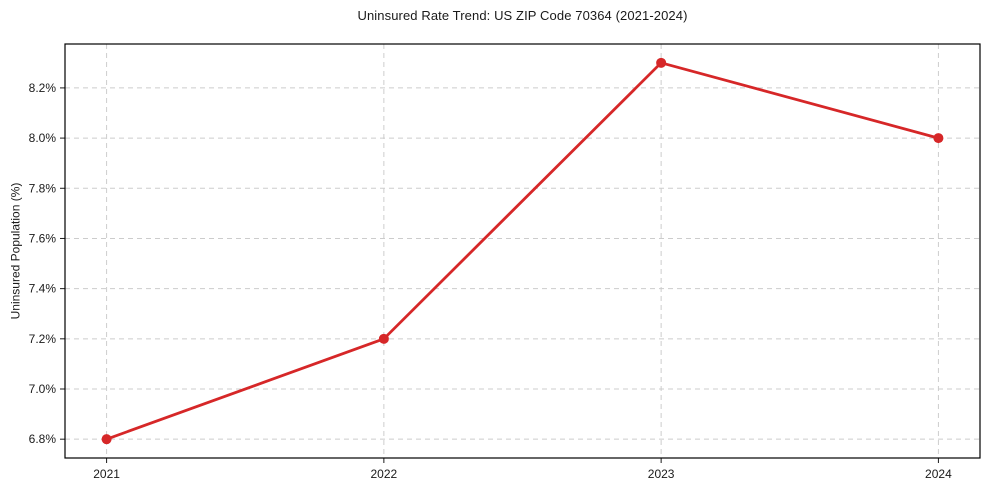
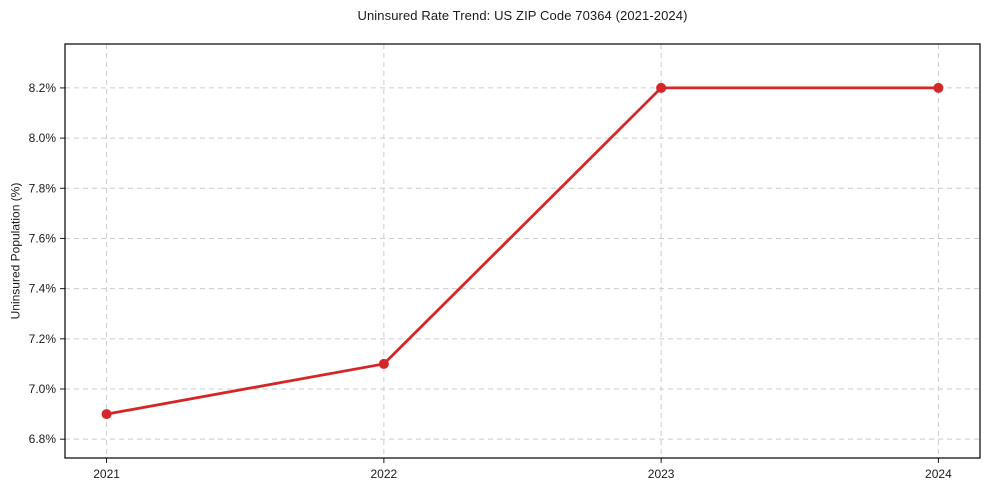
2021: 6.8% -> 6.9%
2022: 7.2% -> 7.1%
2023: 8.3% -> 8.2%
2024: 8.0% -> 8.2%
